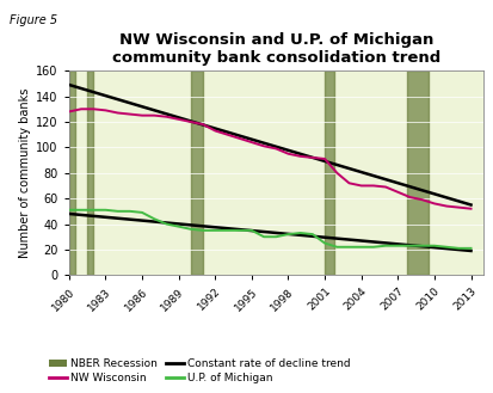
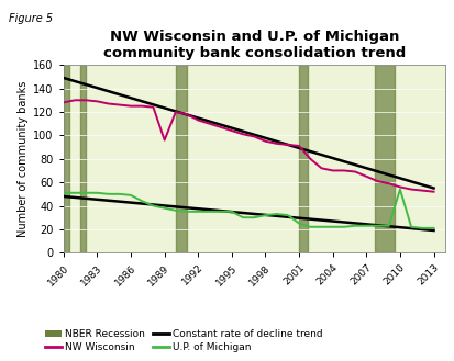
NW Wisconsin/1989: 122 -> 96
U.P. of Michigan/2010: 23 -> 54
